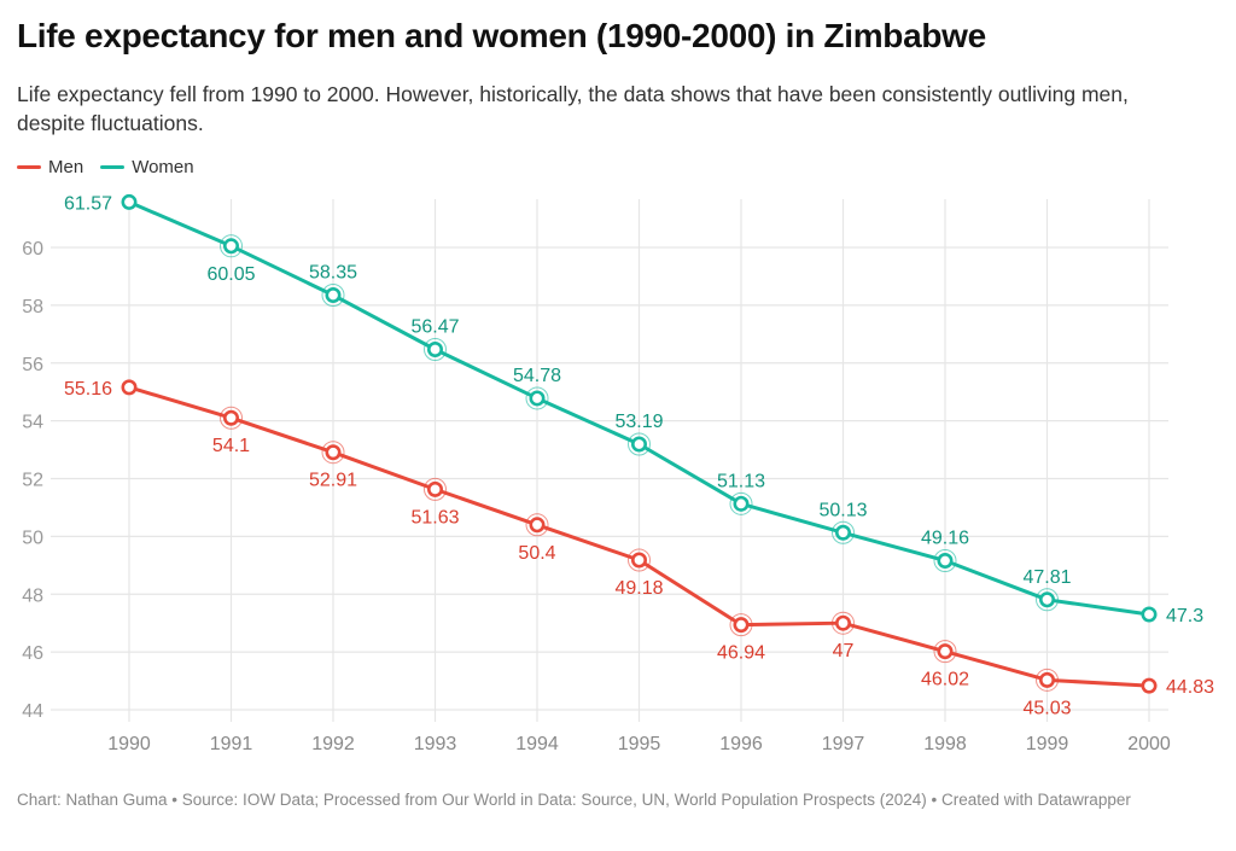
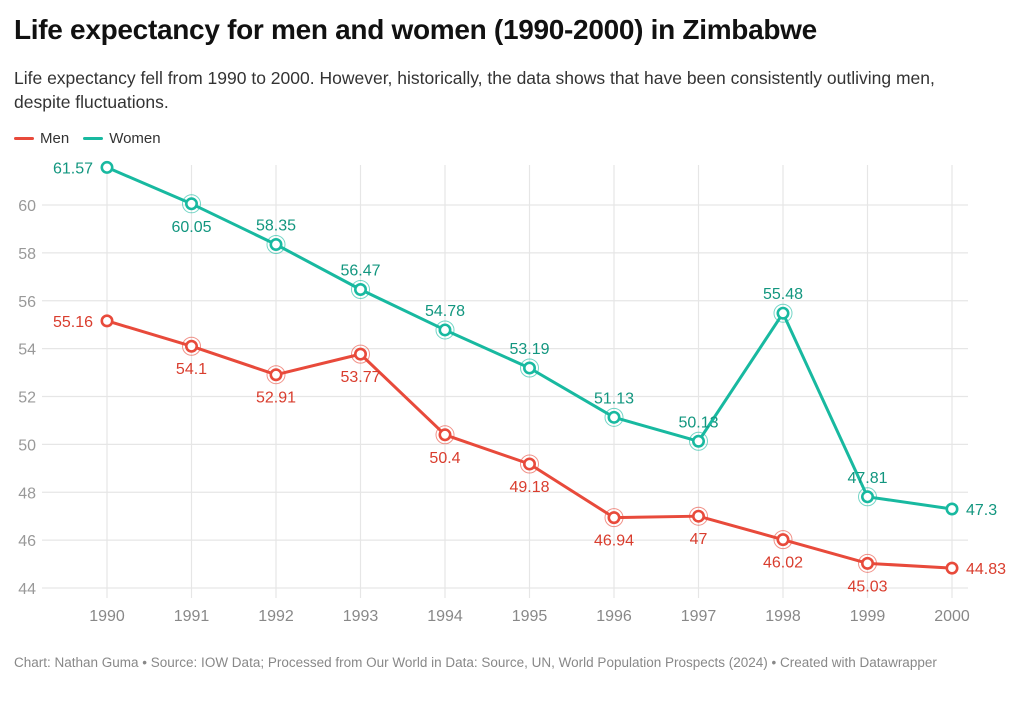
Men/1993: 51.63 -> 53.77
Women/1998: 49.16 -> 55.48
